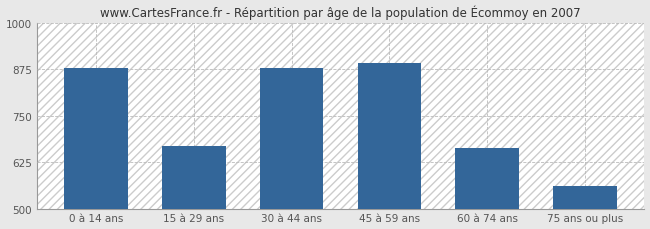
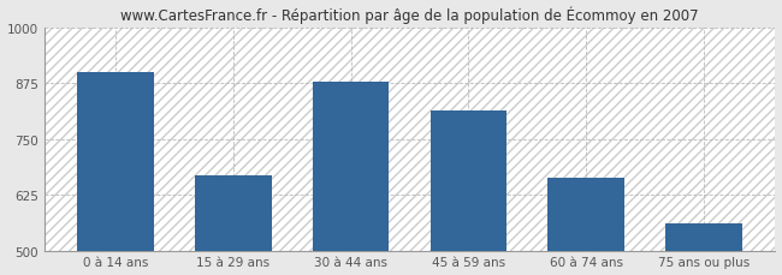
0 à 14 ans: 880 -> 900
45 à 59 ans: 893 -> 815
